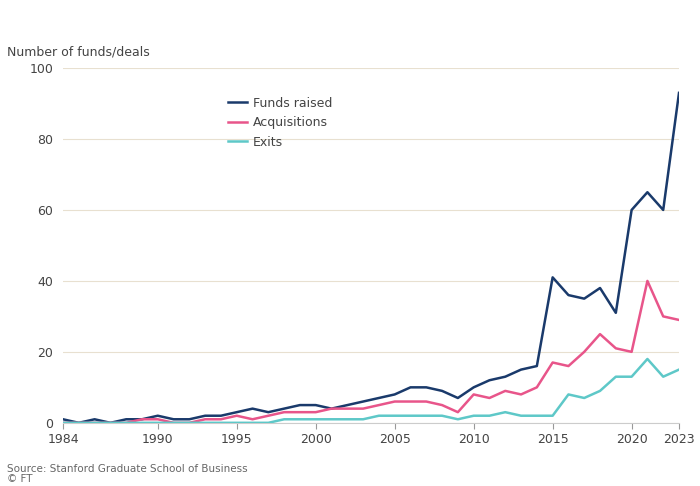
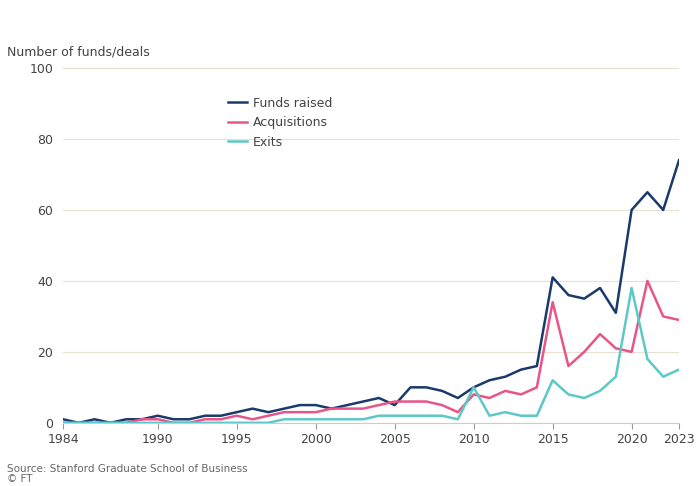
Funds raised/2005: 8 -> 5
Exits/2010: 2 -> 10
Acquisitions/2015: 17 -> 34
Exits/2015: 2 -> 12
Exits/2020: 13 -> 38
Funds raised/2023: 93 -> 74
